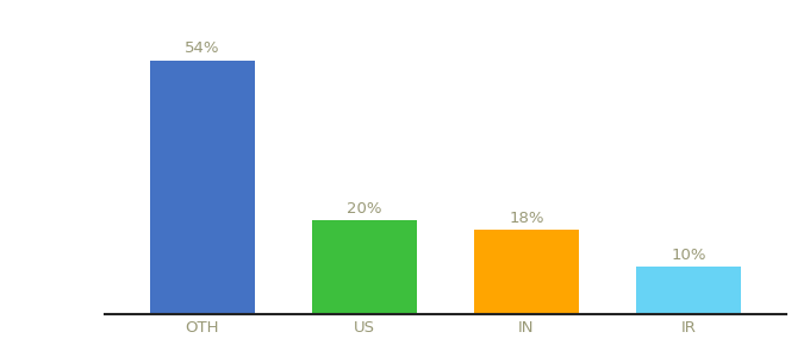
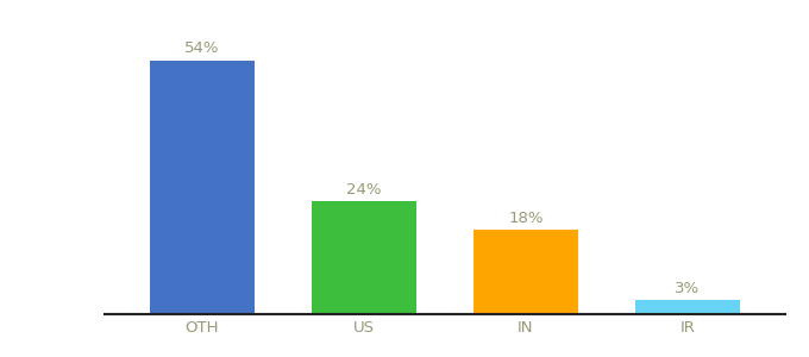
US: 20% -> 24%
IR: 10% -> 3%
